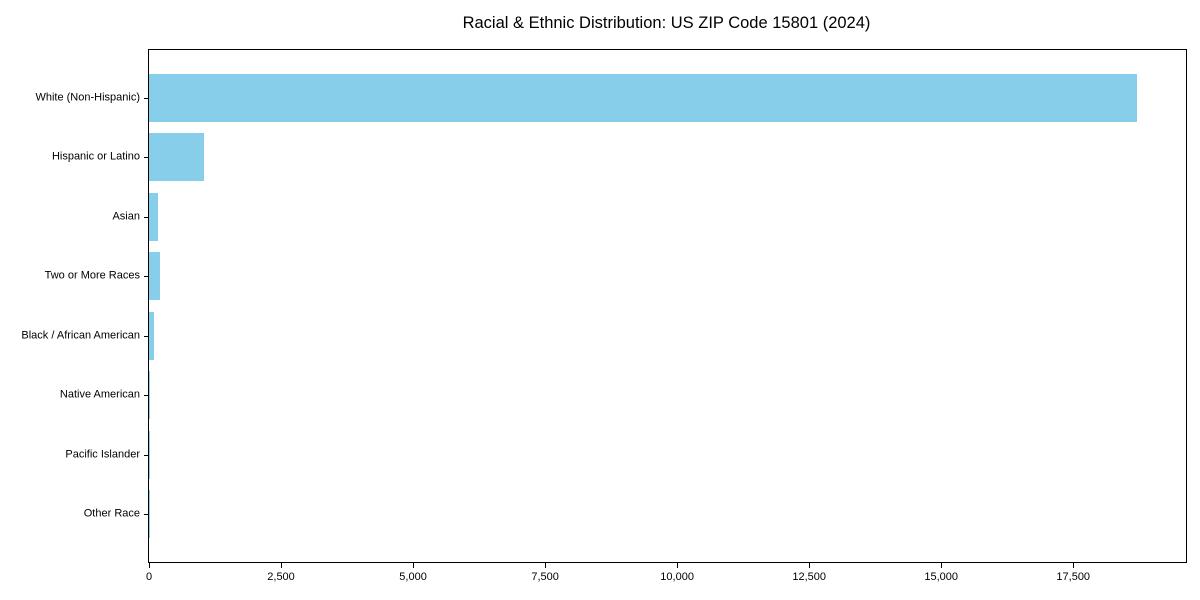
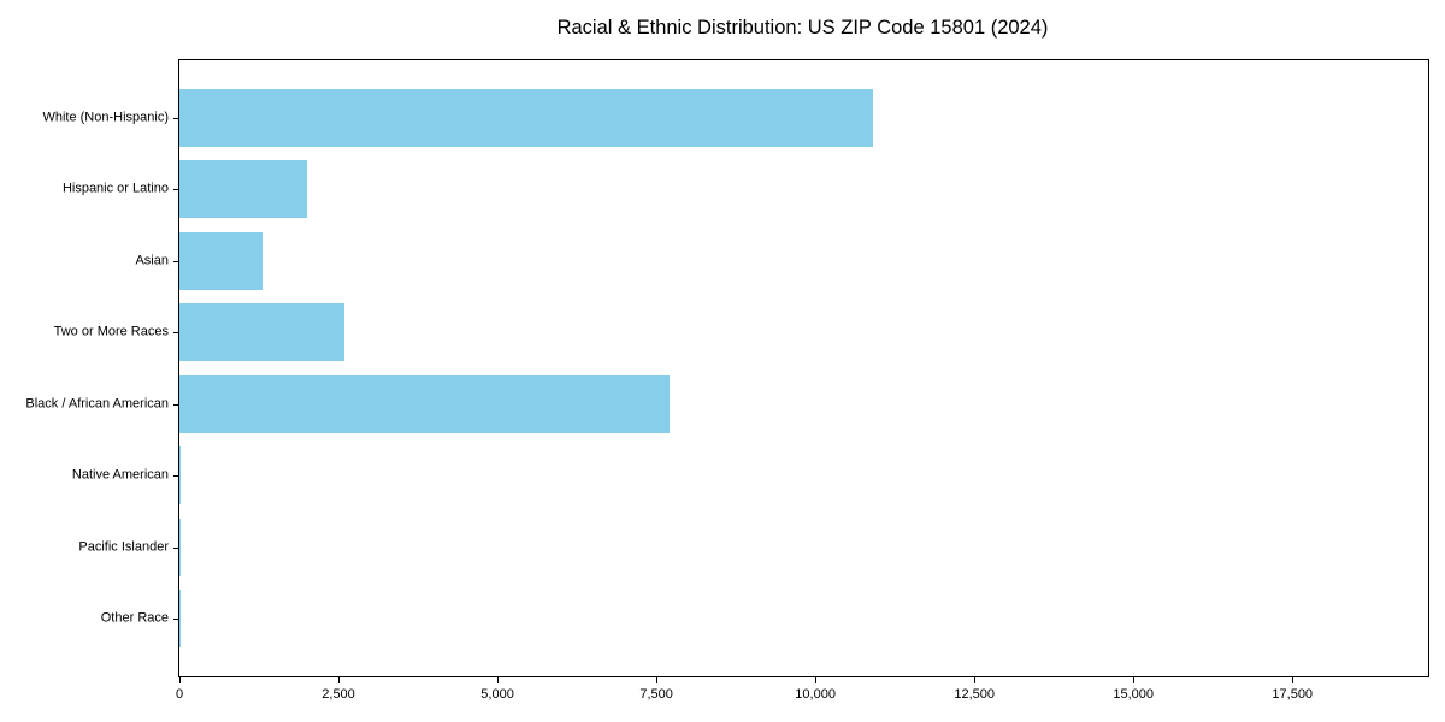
White (Non-Hispanic): 18700 -> 10900
Hispanic or Latino: 1000 -> 2000
Asian: 200 -> 1300
Two or More Races: 200 -> 2600
Black / African American: 100 -> 7700
